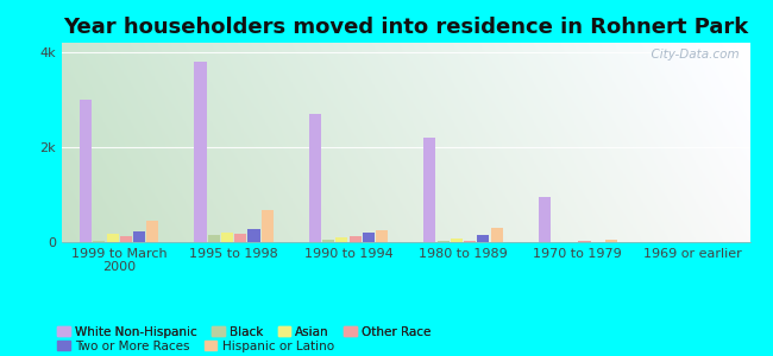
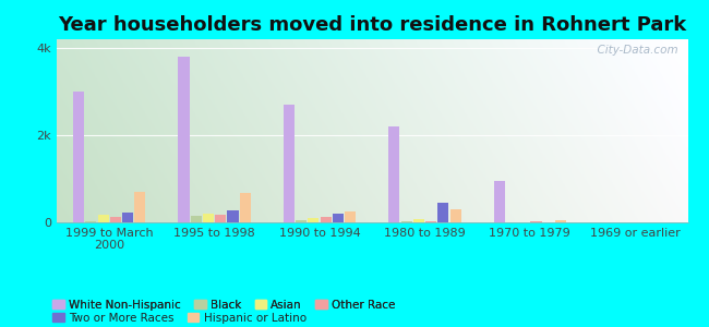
Hispanic or Latino/1999 to March 2000: 0.45k -> 0.70k
Two or More Races/1980 to 1989: 0.16k -> 0.45k
